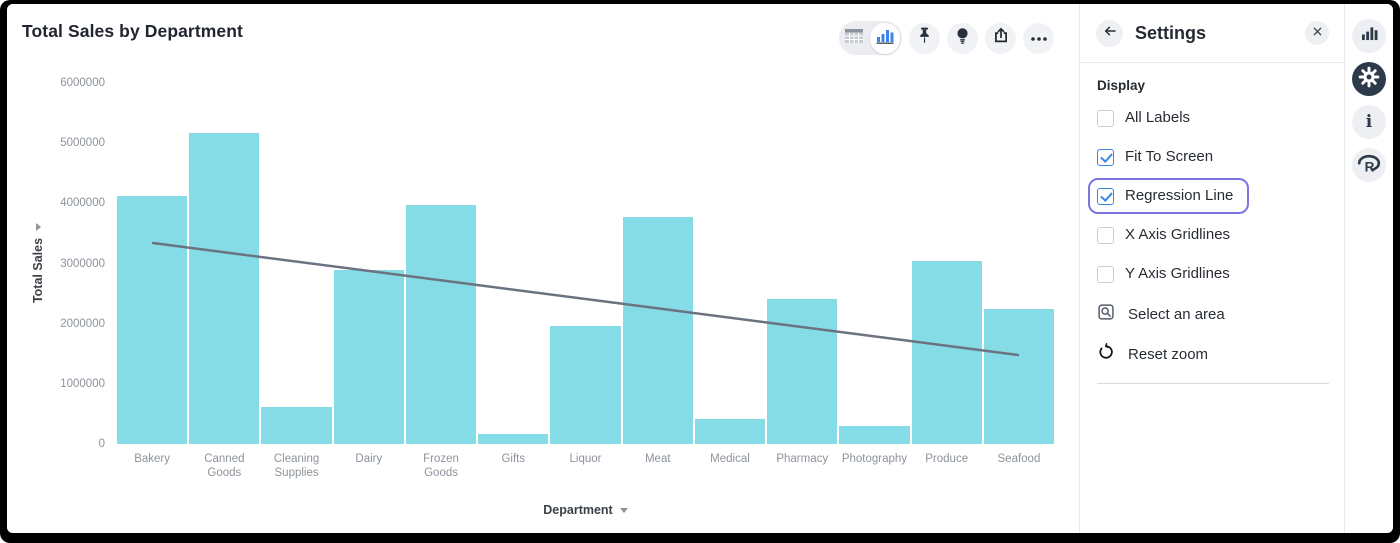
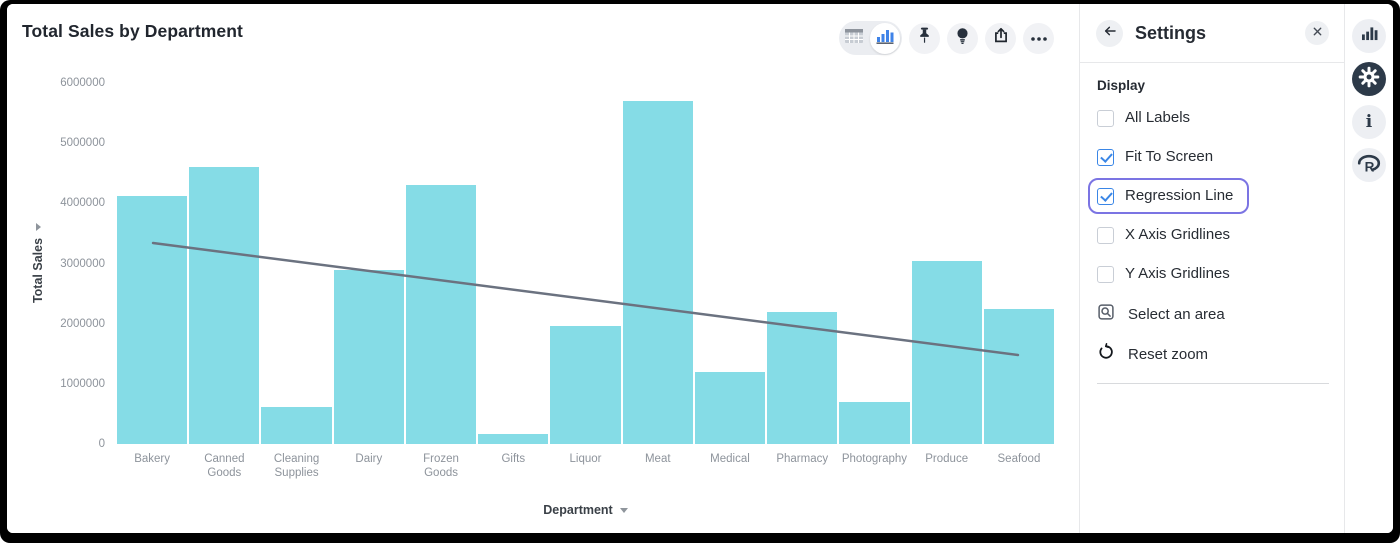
Canned Goods: 5200000 -> 4600000
Frozen Goods: 4000000 -> 4300000
Meat: 3800000 -> 5700000
Medical: 400000 -> 1200000
Pharmacy: 2400000 -> 2200000
Photography: 300000 -> 700000
